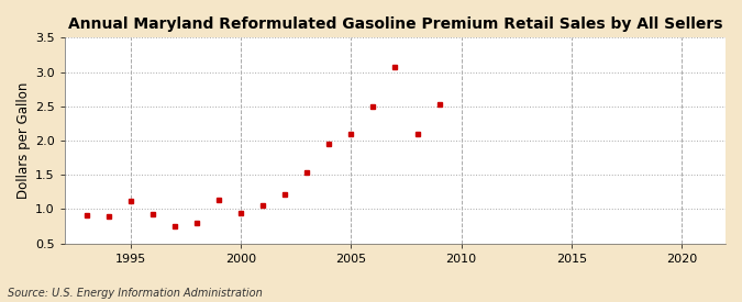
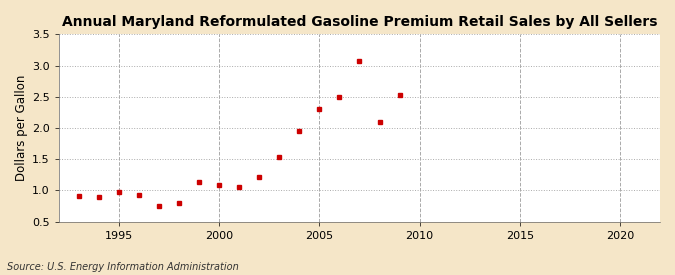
1995: 1.12 -> 0.97
2000: 0.94 -> 1.09
2005: 2.10 -> 2.31
